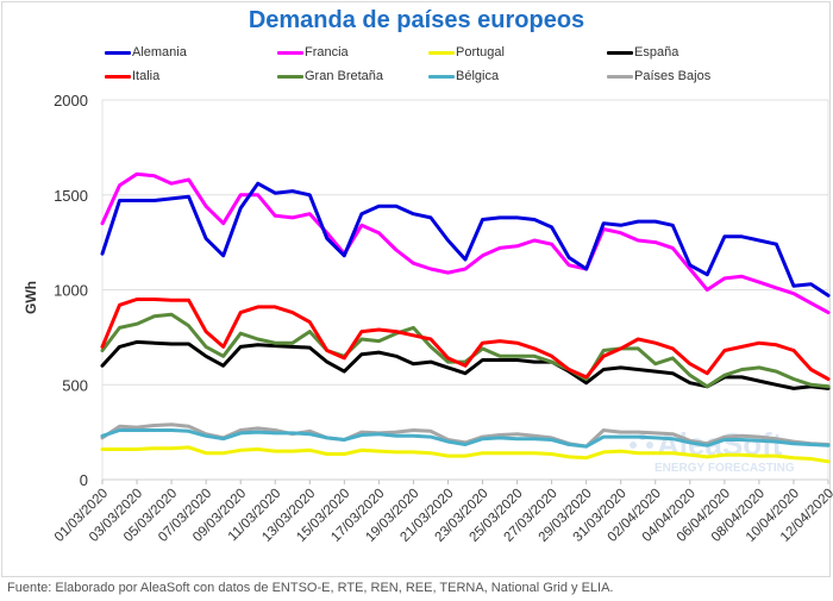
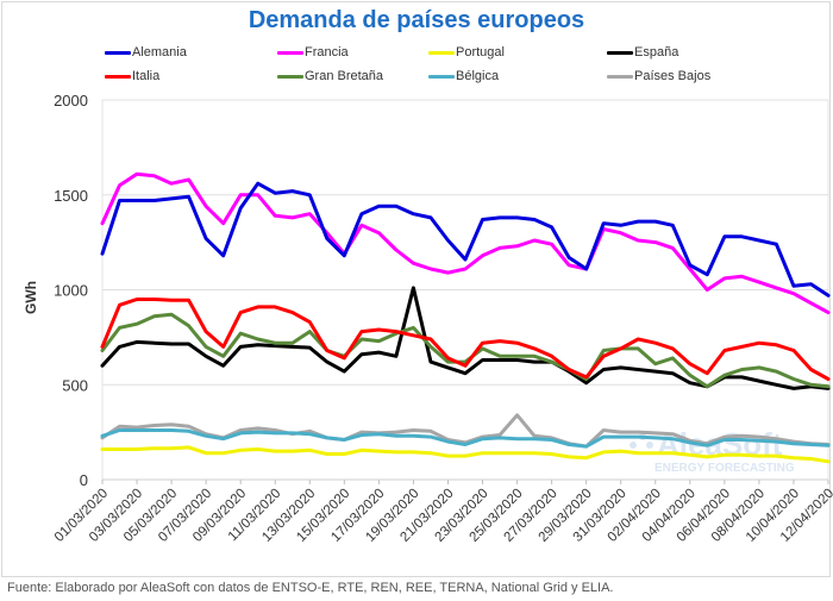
España/19/03/2020: 610 -> 1010
Países Bajos/25/03/2020: 240 -> 340
